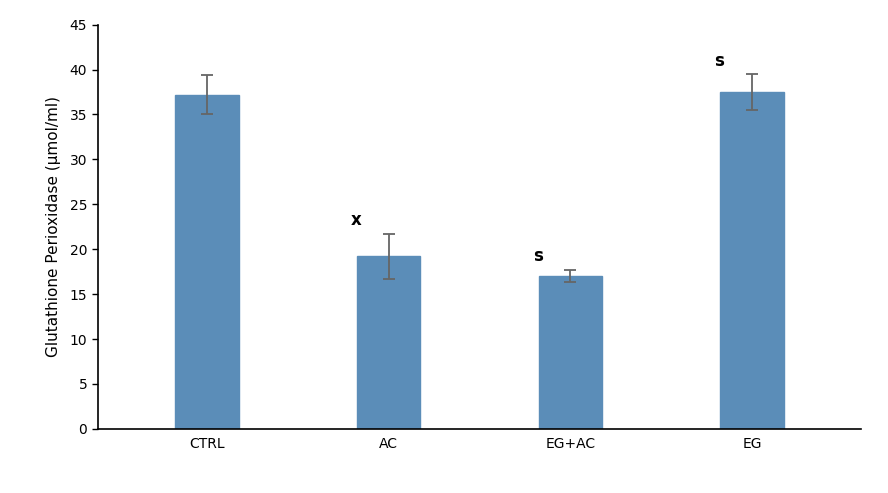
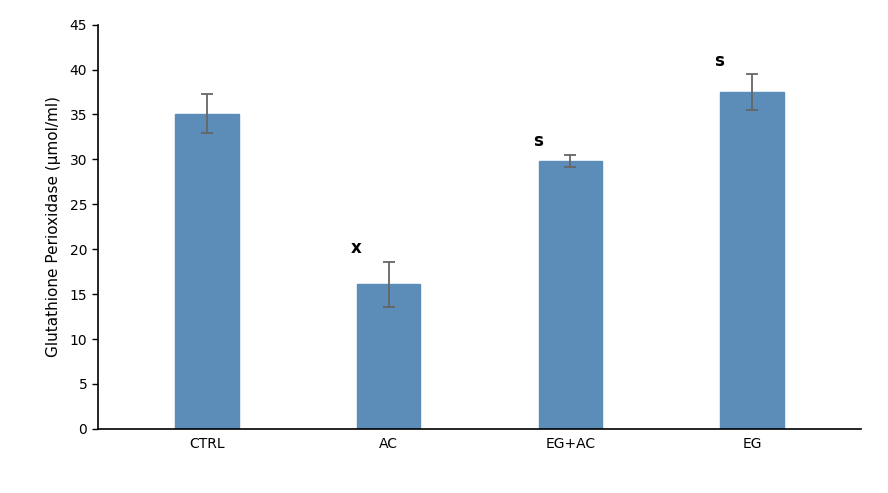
CTRL: 37.2 -> 35.1
AC: 19.2 -> 16.1
EG+AC: 17.0 -> 29.8
